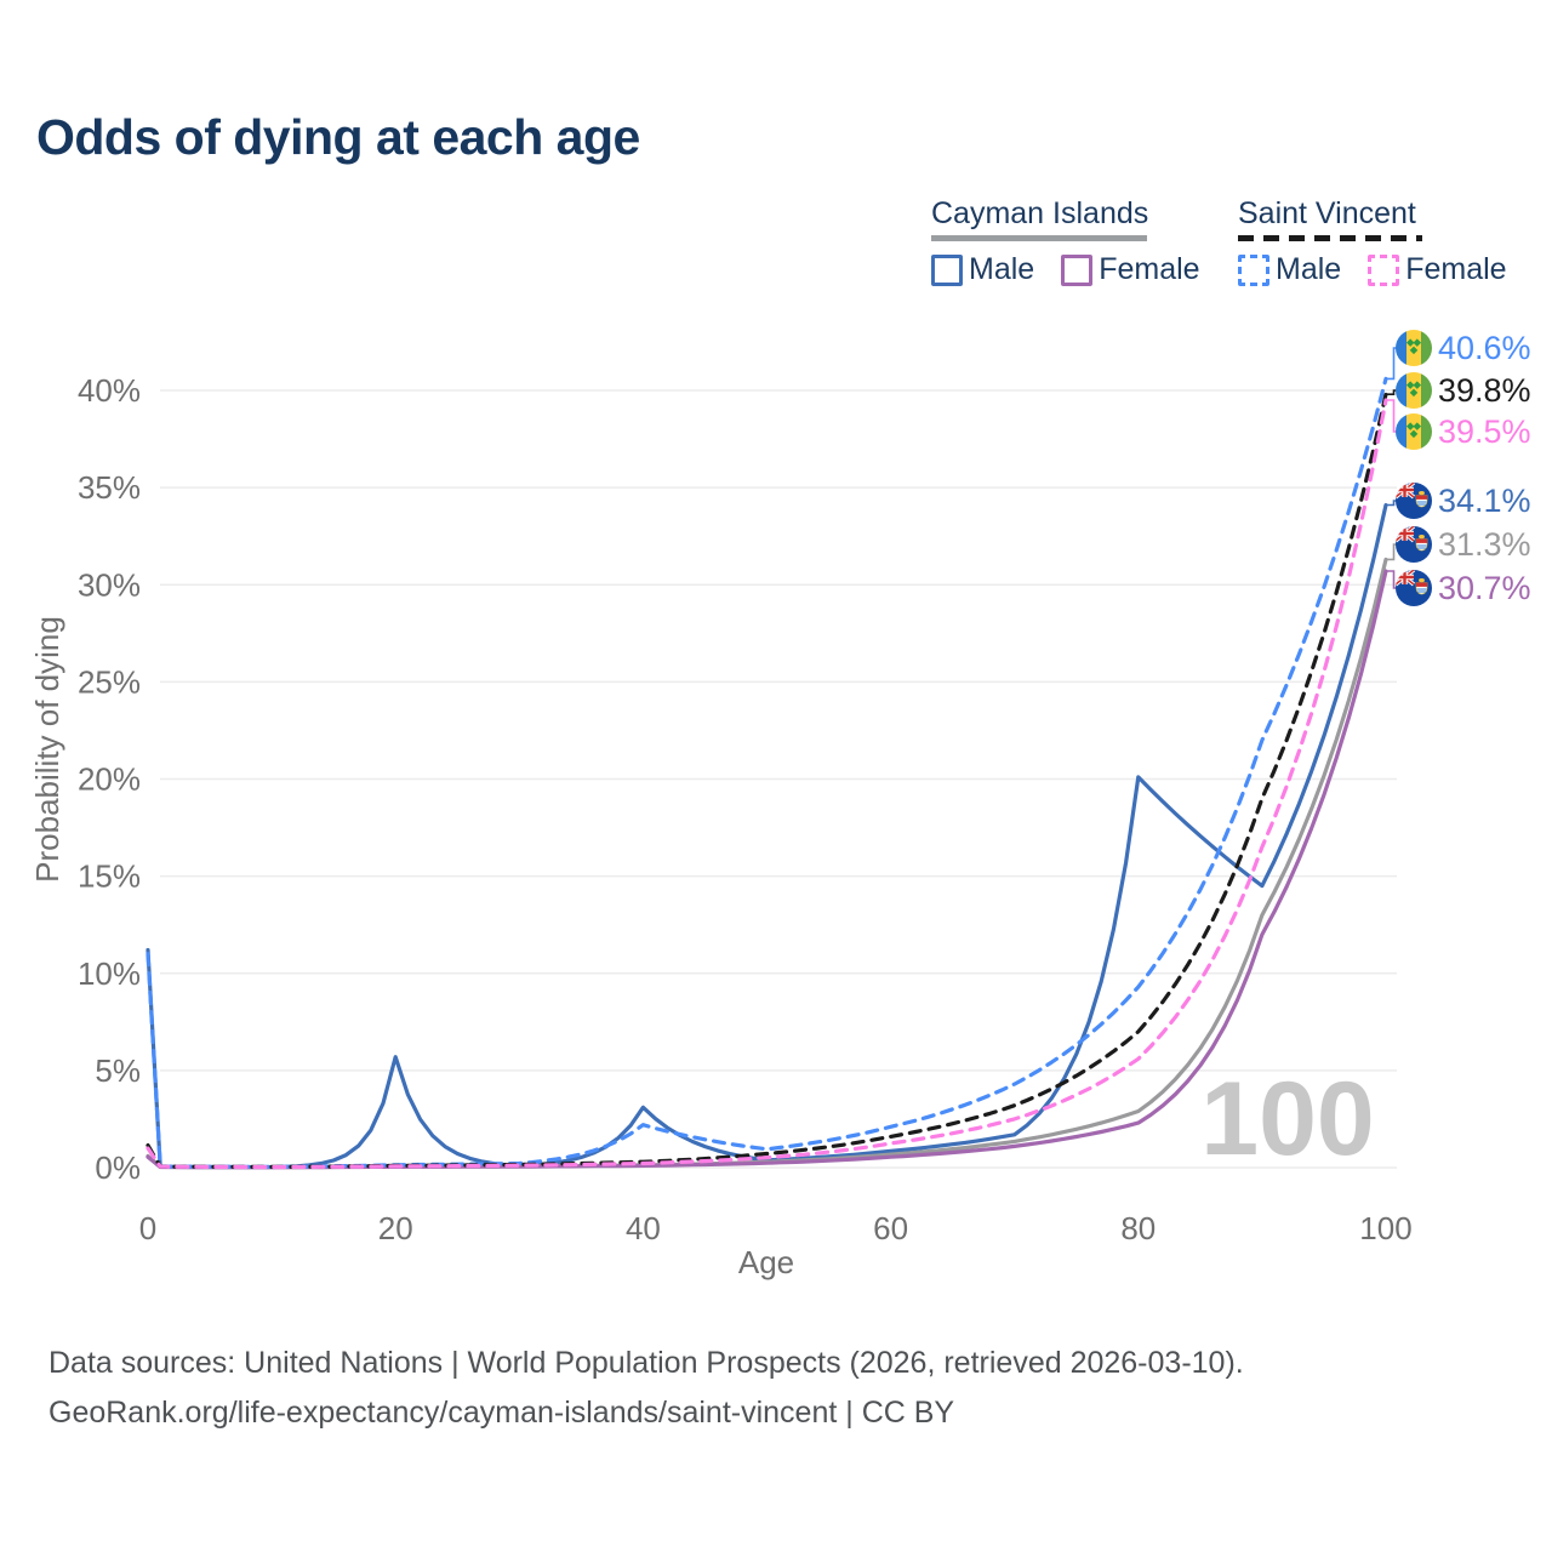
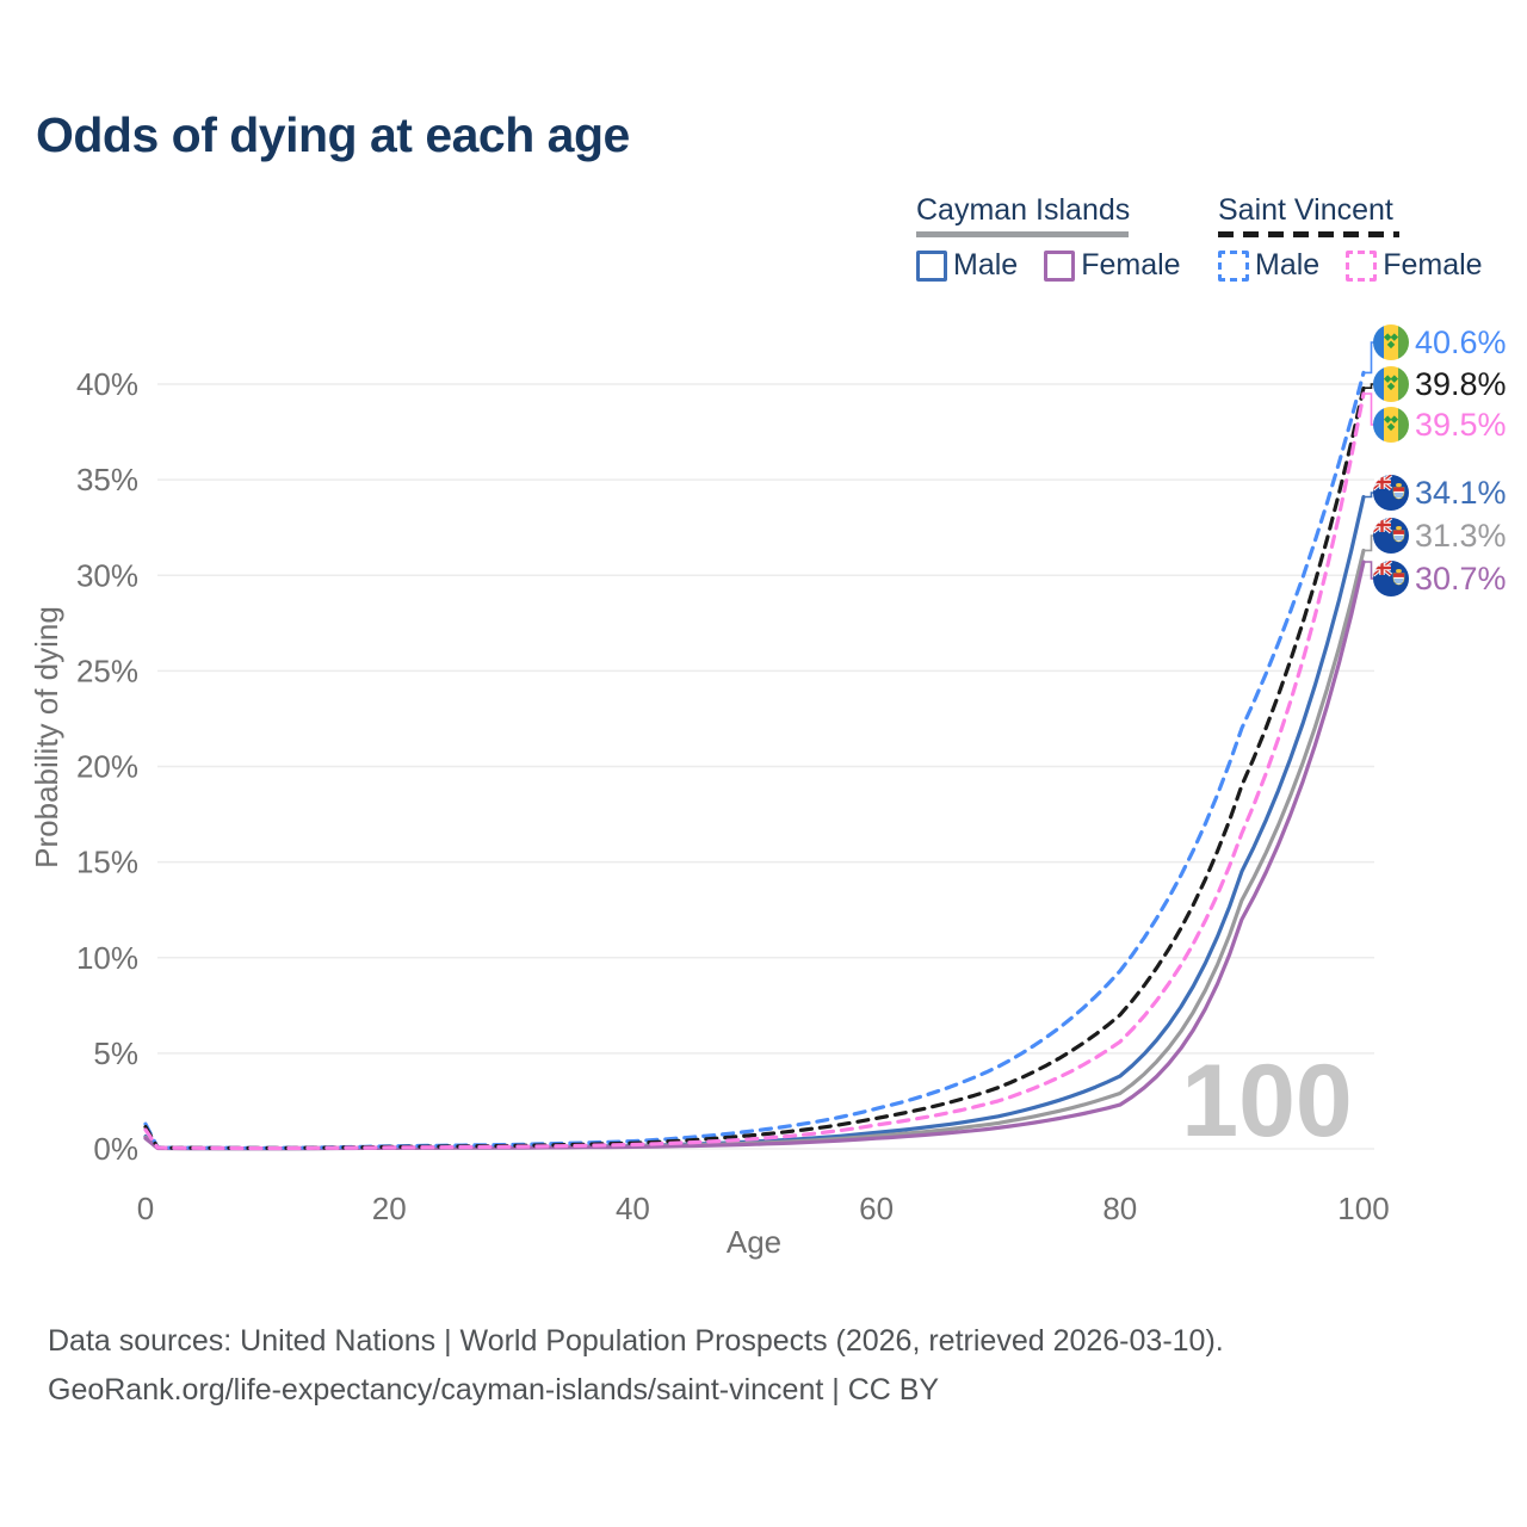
Saint Vincent Male/0: 11.0% -> 1.3%
Cayman Islands Male/0: 11.2% -> 0.7%
Cayman Islands Male/20: 5.7% -> 0.1%
Saint Vincent Male/40: 2.2% -> 0.4%
Cayman Islands Male/40: 3.1% -> 0.2%
Cayman Islands Male/80: 20.1% -> 3.8%
